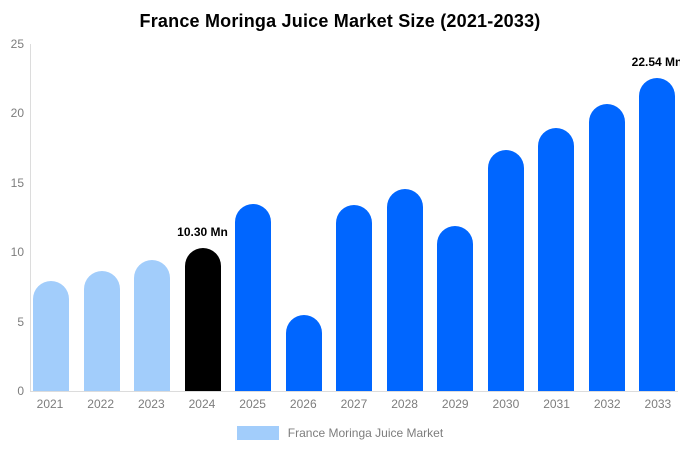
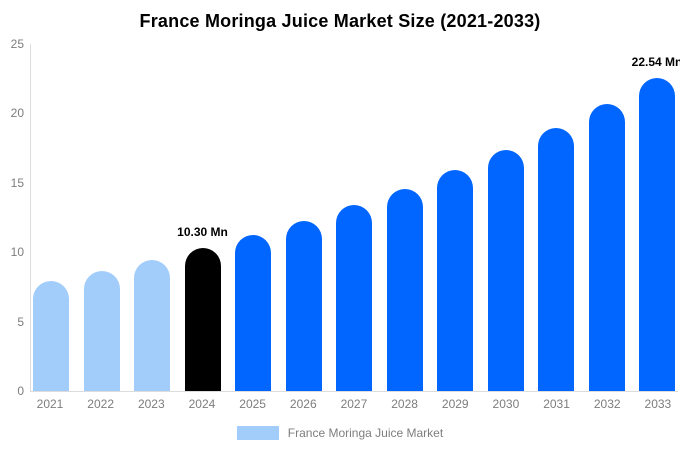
2025: 13.5 -> 11.2
2026: 5.5 -> 12.3
2029: 11.9 -> 15.9
